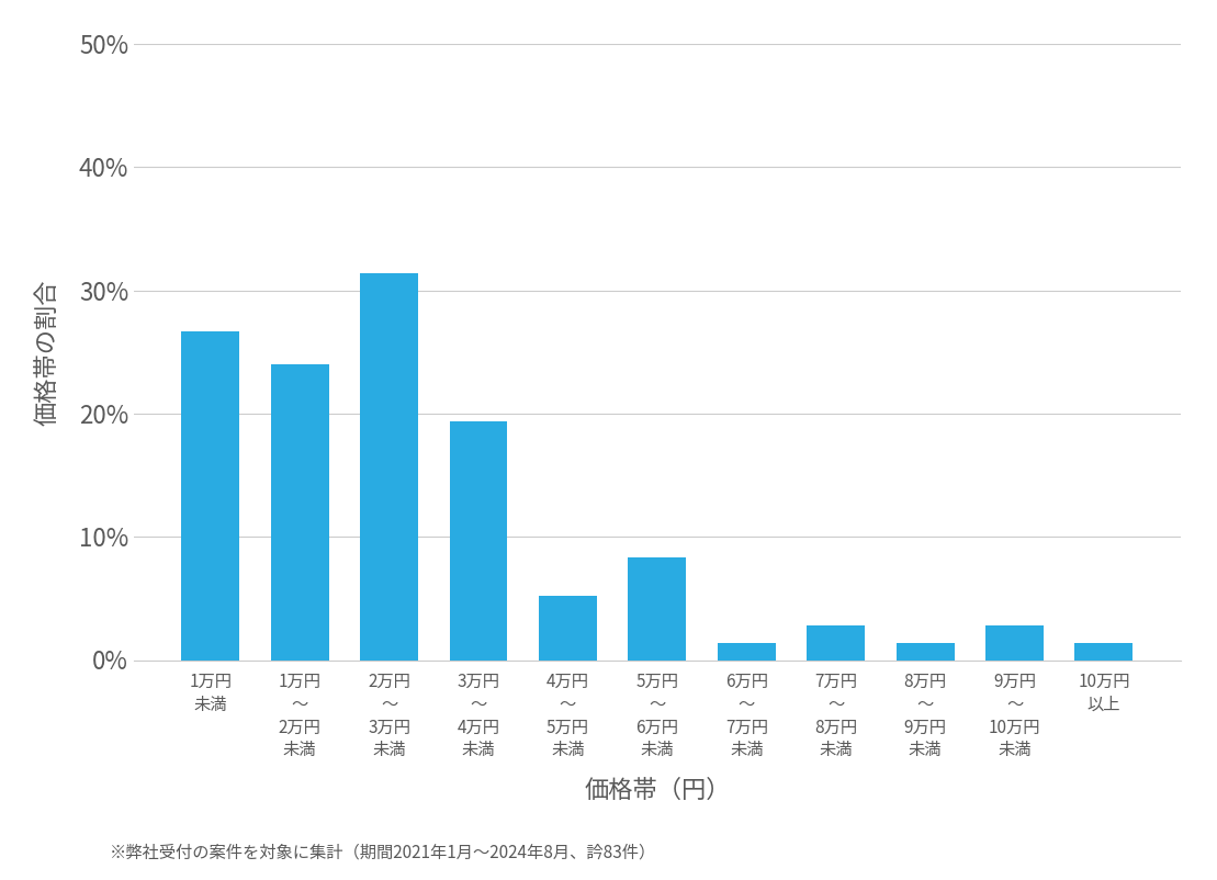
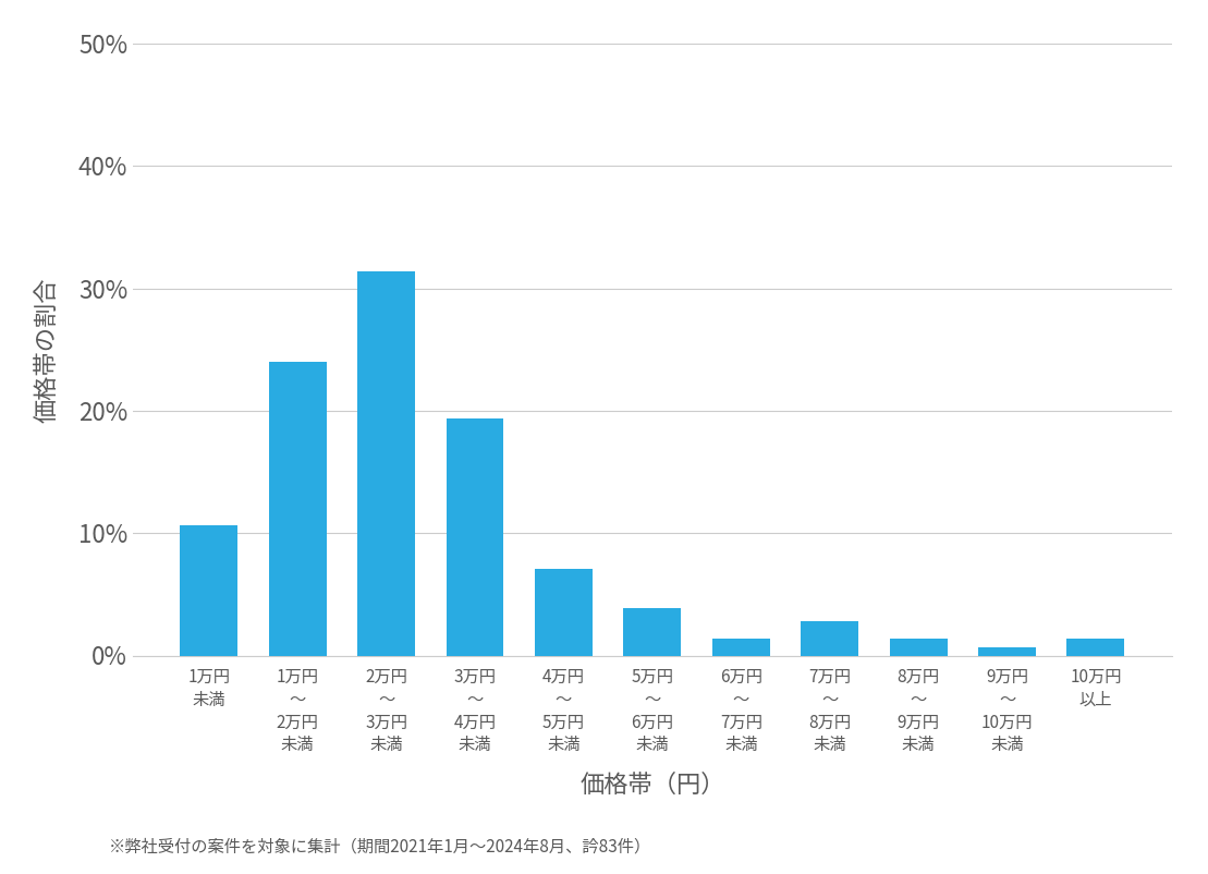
1万円 未満: 26.7% -> 10.6%
4万円 ～ 5万円 未満: 5.2% -> 7.1%
5万円 ～ 6万円 未満: 8.3% -> 3.9%
9万円 ～ 10万円 未満: 2.8% -> 0.7%
